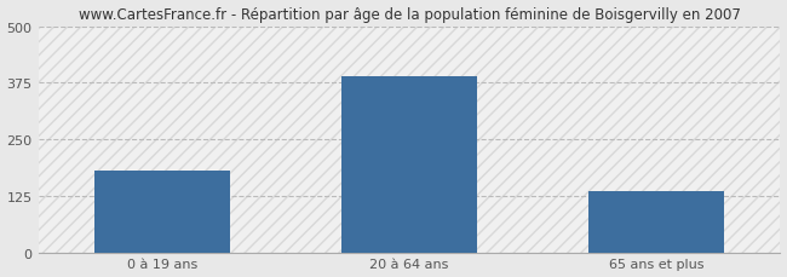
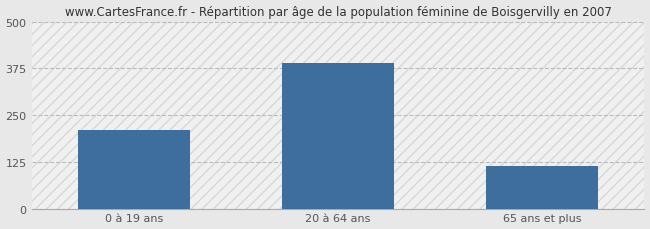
0 à 19 ans: 180 -> 210
65 ans et plus: 135 -> 113
